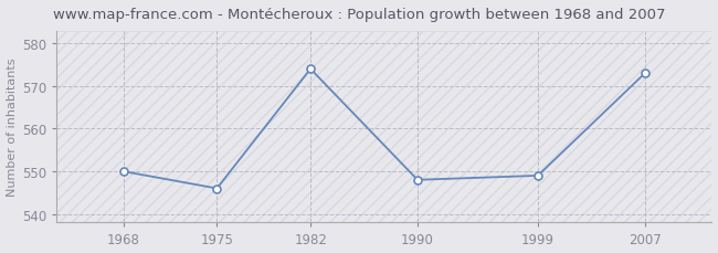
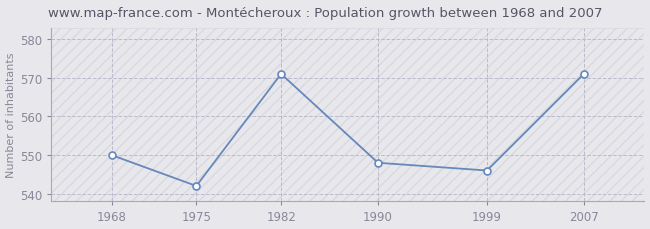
1975: 546 -> 542
1982: 574 -> 571
1999: 549 -> 546
2007: 573 -> 571
